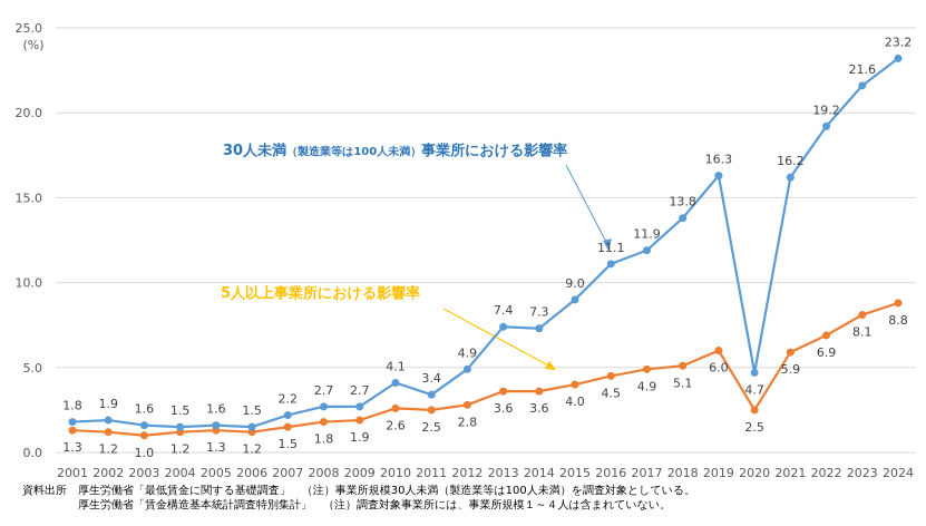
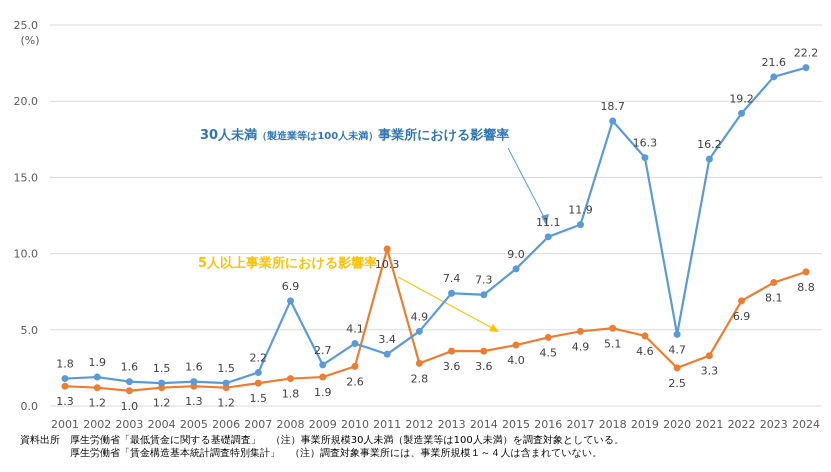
30人未満（製造業等は100人未満）事業所における影響率/2008: 2.7 -> 6.9
5人以上事業所における影響率/2011: 2.5 -> 10.3
30人未満（製造業等は100人未満）事業所における影響率/2018: 13.8 -> 18.7
5人以上事業所における影響率/2019: 6.0 -> 4.6
5人以上事業所における影響率/2021: 5.9 -> 3.3
30人未満（製造業等は100人未満）事業所における影響率/2024: 23.2 -> 22.2
